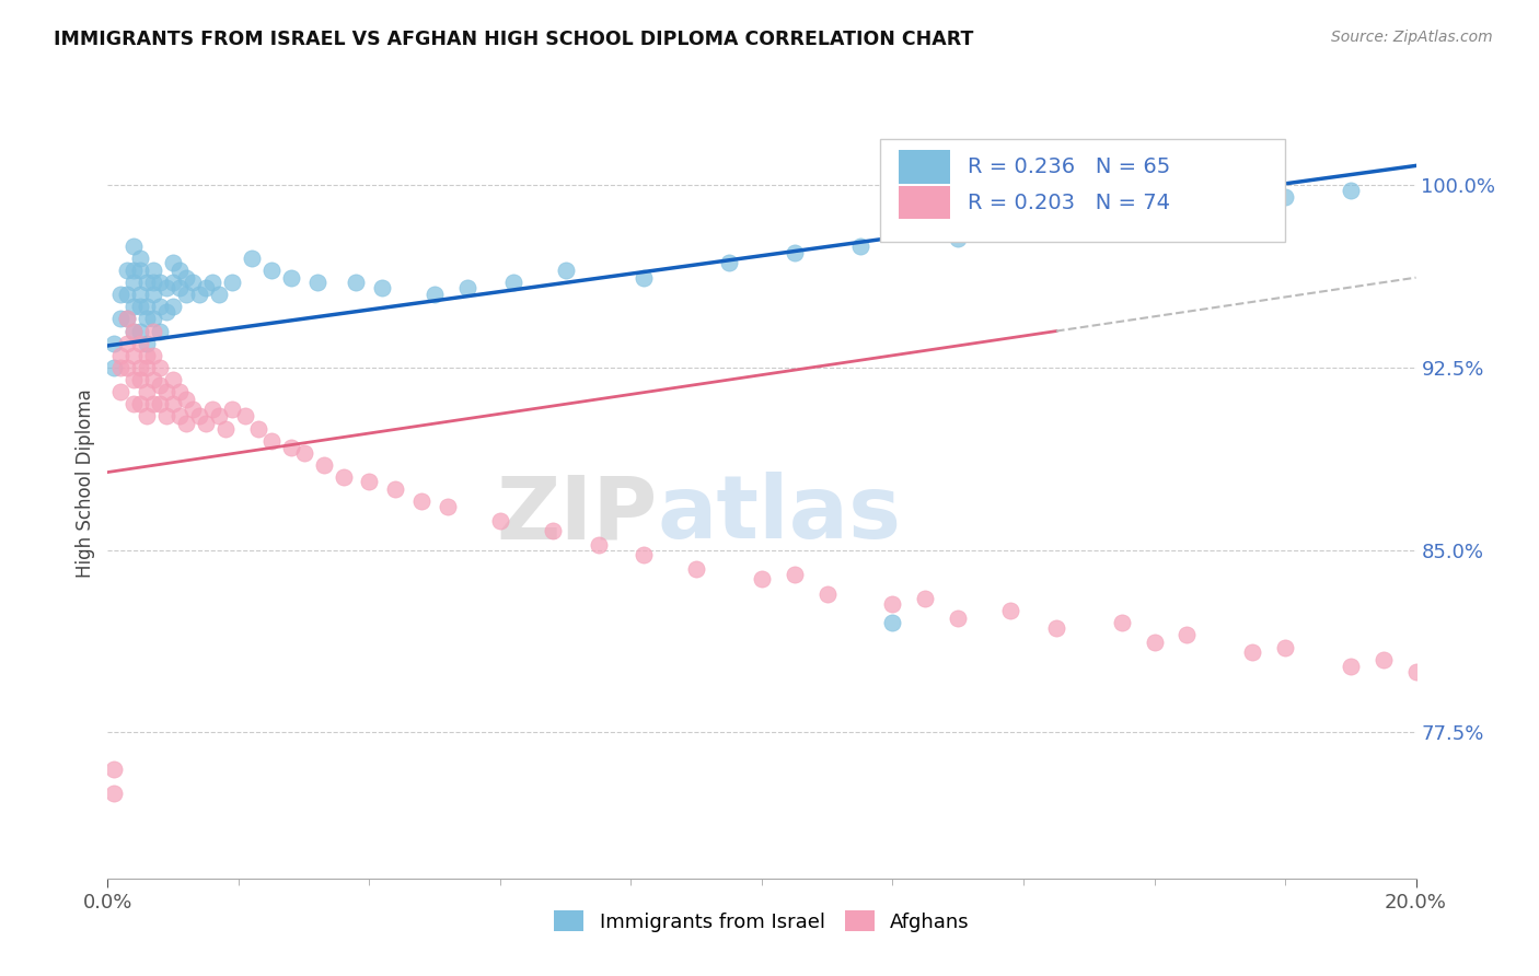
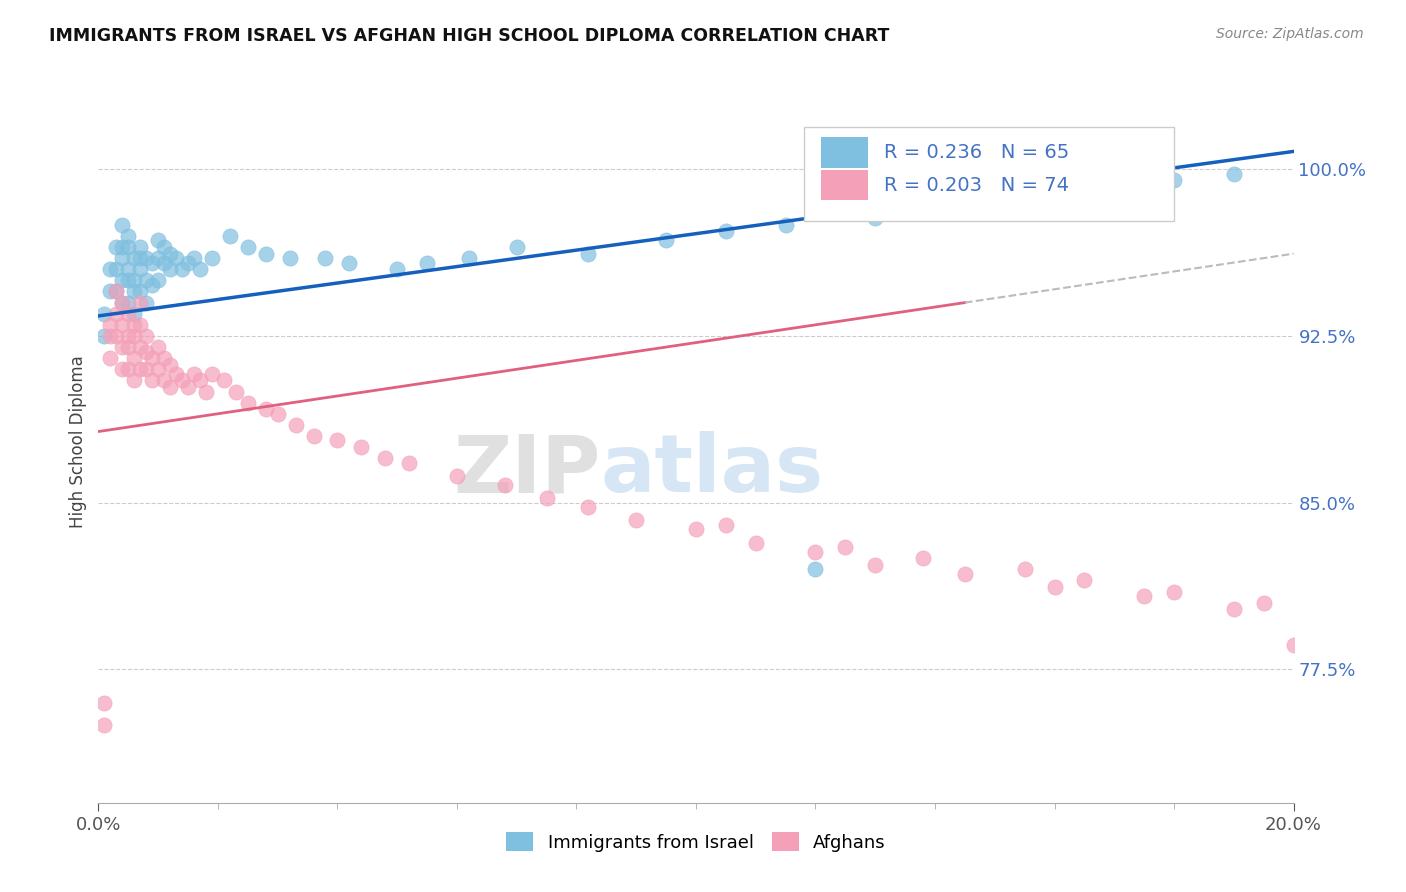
Afghans/20.0%: 80.0% -> 78.6%
